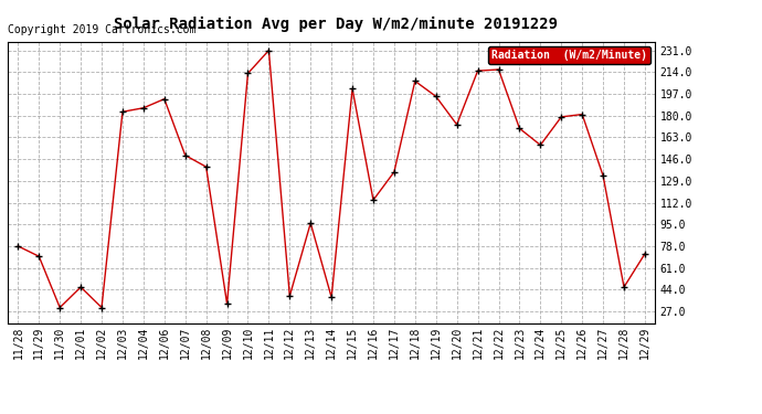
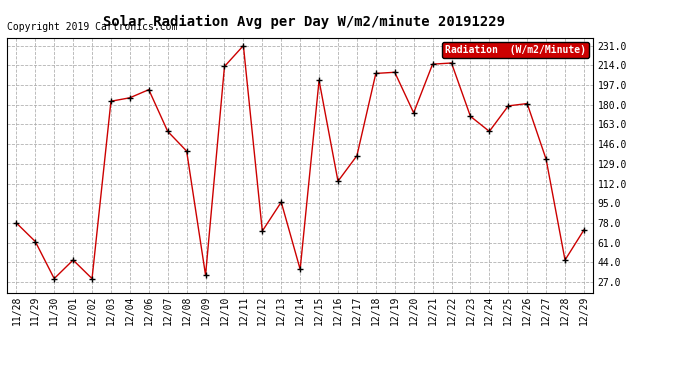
11/29: 70 -> 62
12/07: 149 -> 157
12/12: 39 -> 71
12/19: 195 -> 208
